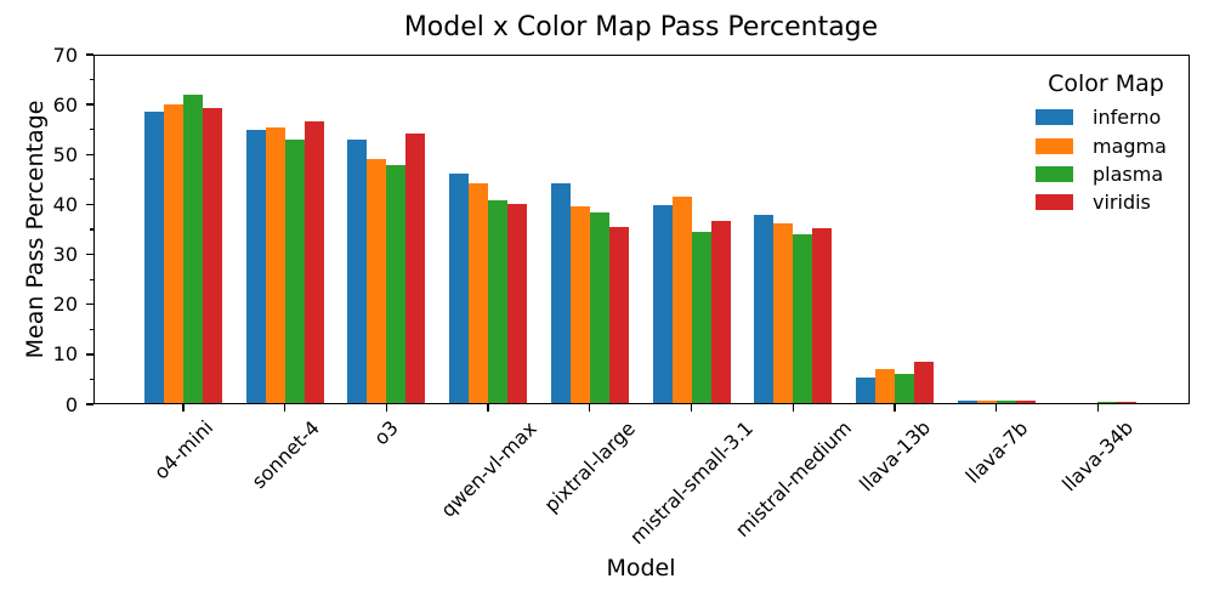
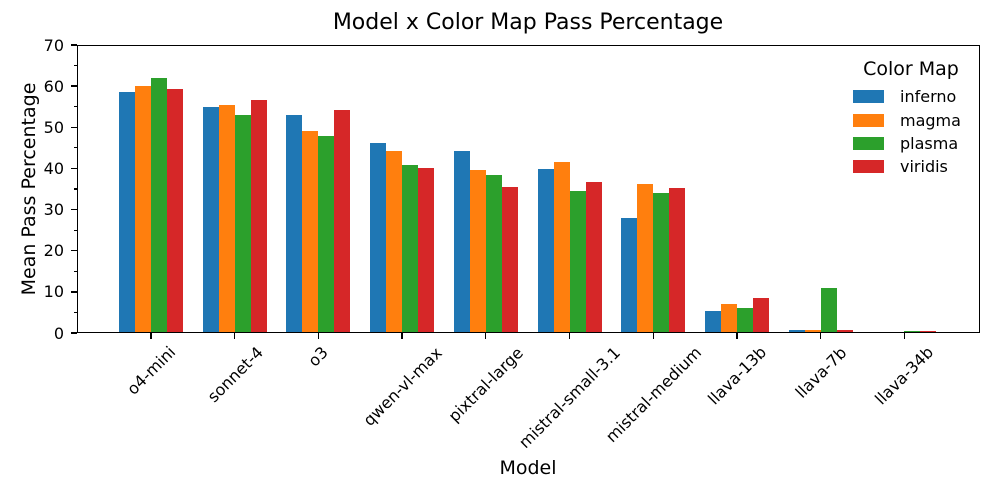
inferno/mistral-medium: 38 -> 28
plasma/llava-7b: 1 -> 11
